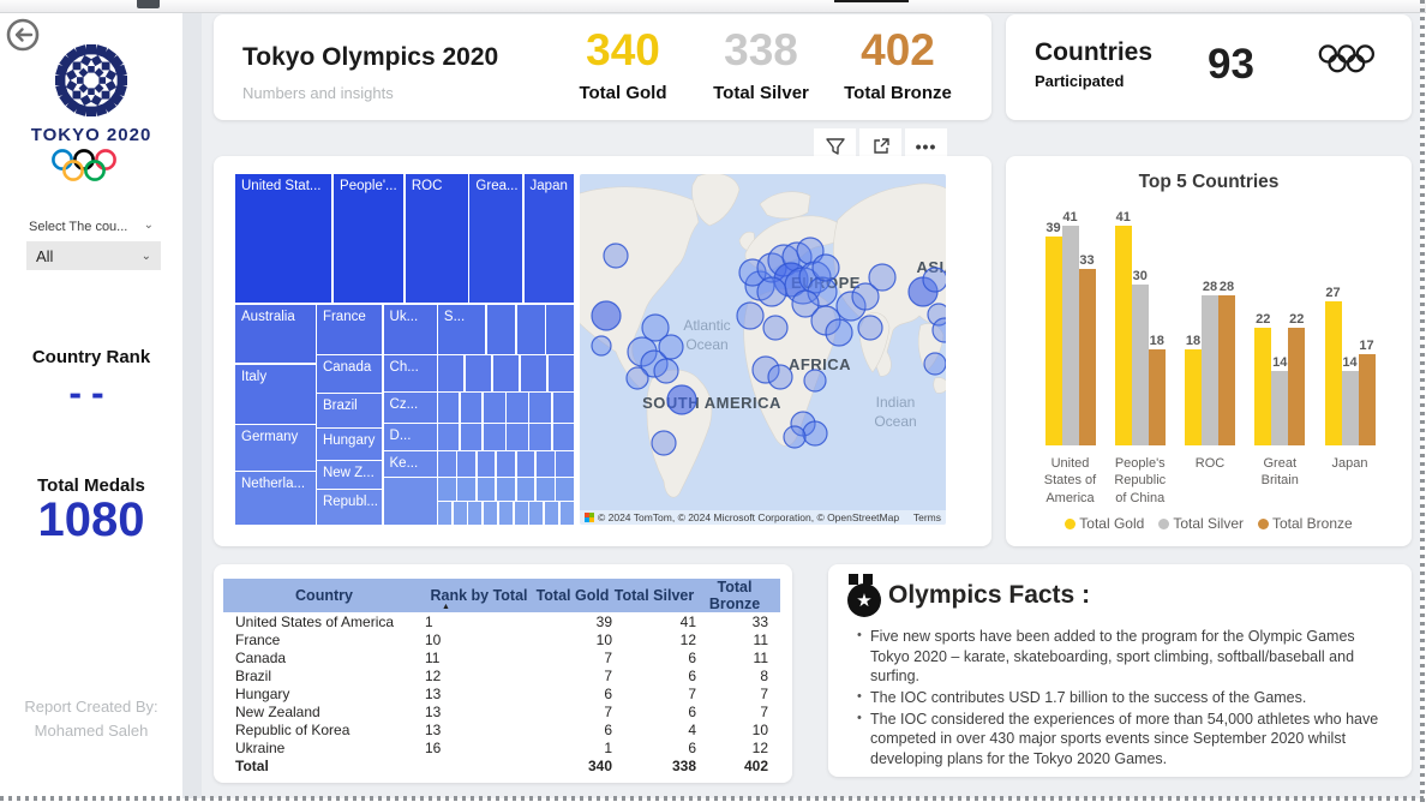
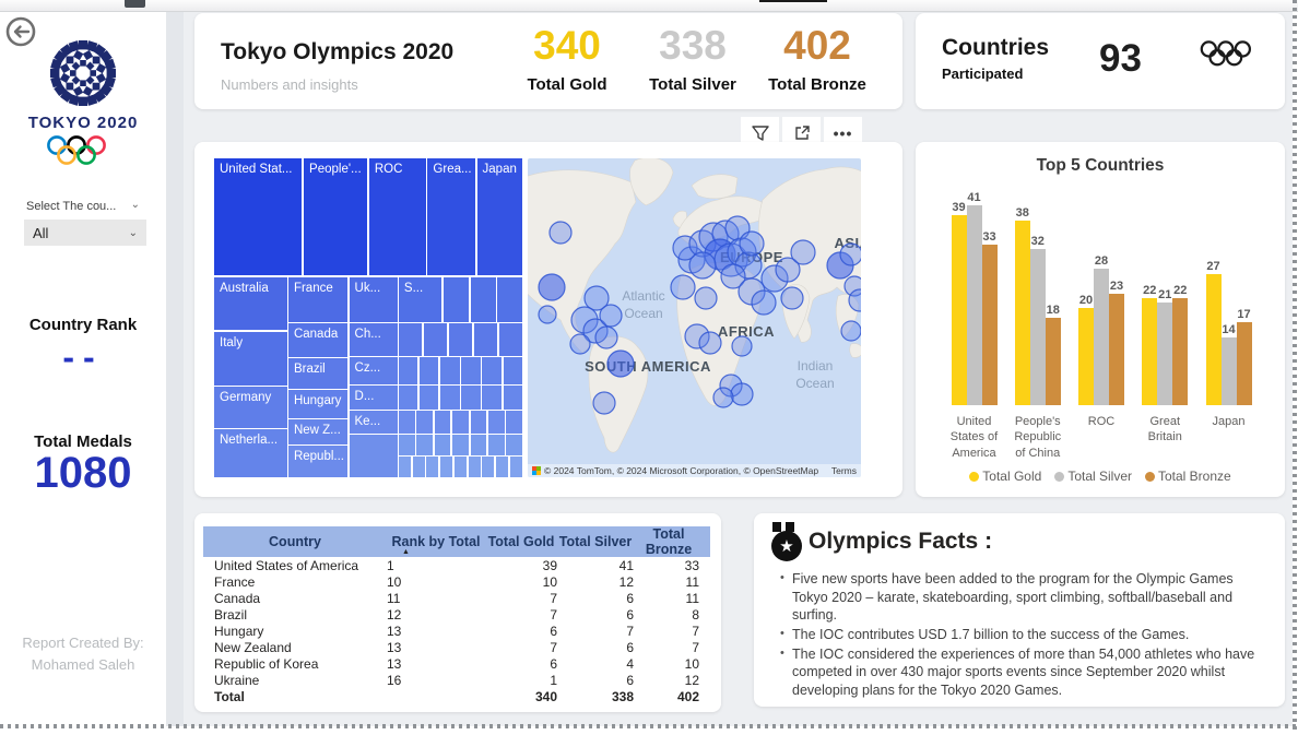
Total Gold/People's Republic of China: 41 -> 38
Total Silver/People's Republic of China: 30 -> 32
Total Gold/ROC: 18 -> 20
Total Bronze/ROC: 28 -> 23
Total Silver/Great Britain: 14 -> 21
